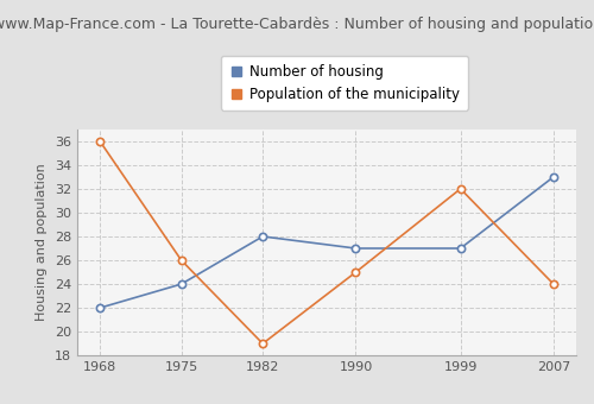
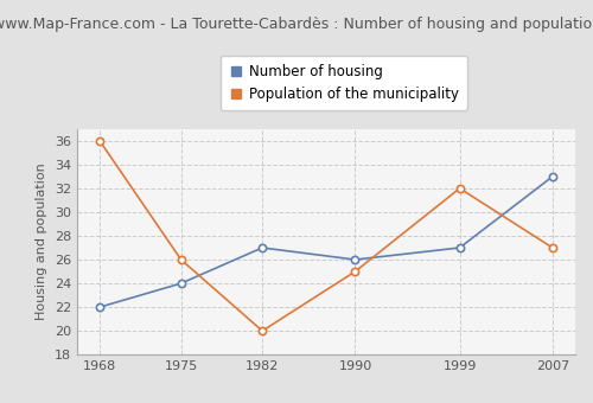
Number of housing/1982: 28 -> 27
Population of the municipality/1982: 19 -> 20
Number of housing/1990: 27 -> 26
Population of the municipality/2007: 24 -> 27
